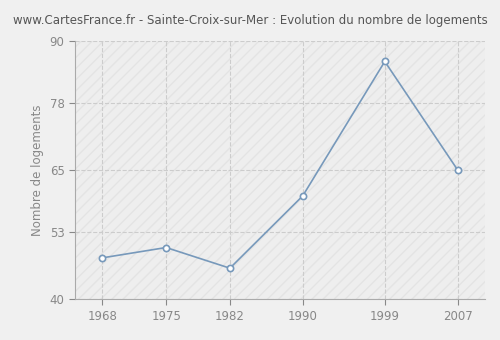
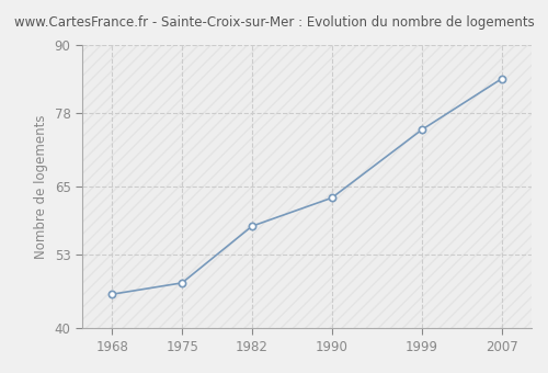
1968: 48 -> 46
1975: 50 -> 48
1982: 46 -> 58
1990: 60 -> 63
1999: 86 -> 75
2007: 65 -> 84
